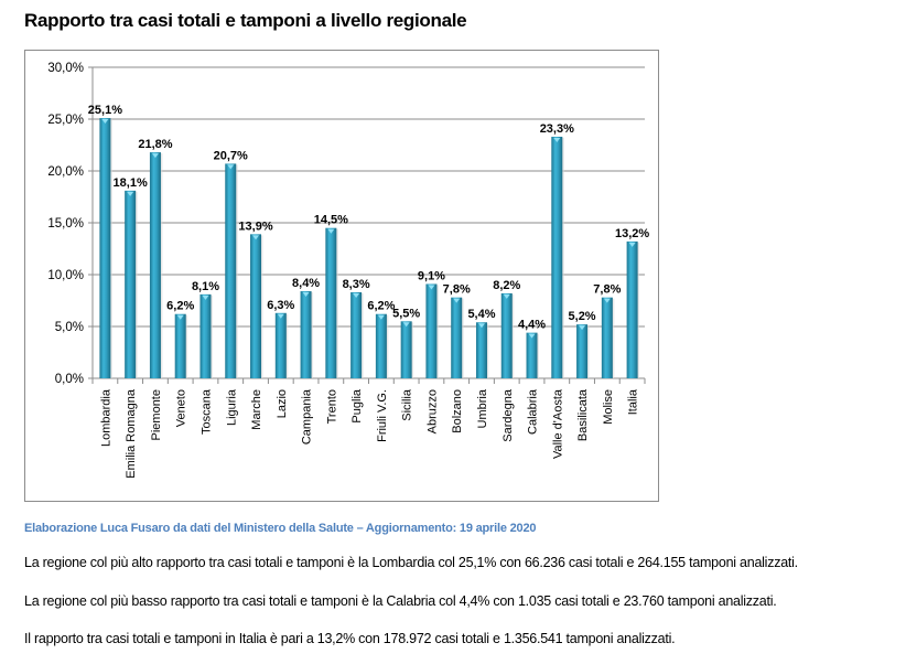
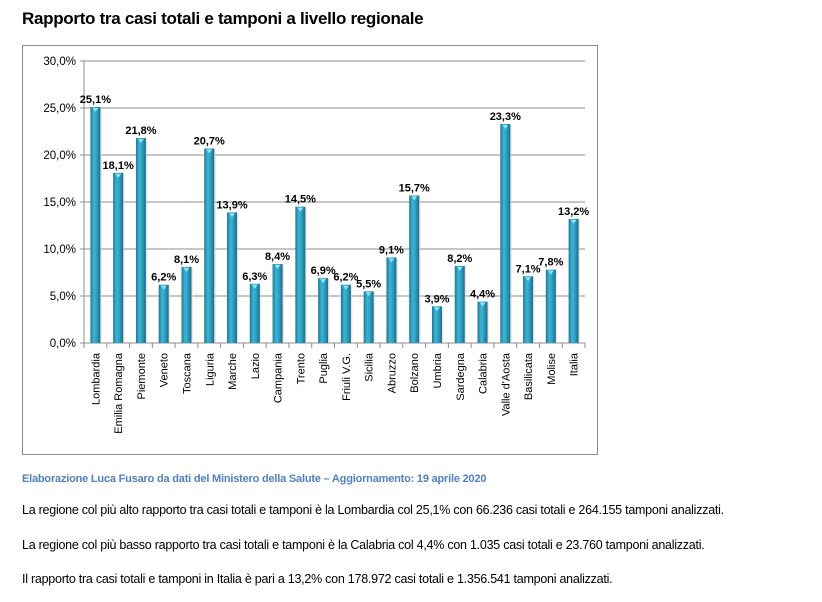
Puglia: 8,3% -> 6,9%
Bolzano: 7,8% -> 15,7%
Umbria: 5,4% -> 3,9%
Basilicata: 5,2% -> 7,1%
